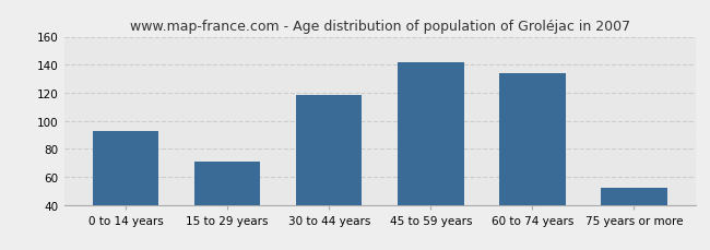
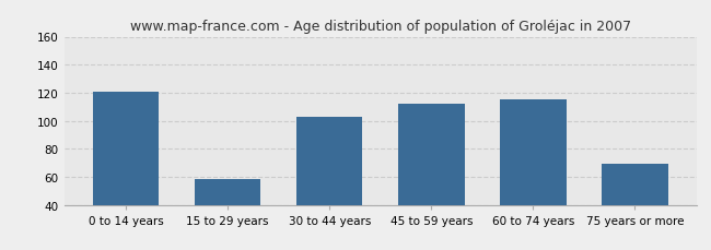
0 to 14 years: 93 -> 121
15 to 29 years: 71 -> 58
30 to 44 years: 118 -> 103
45 to 59 years: 142 -> 112
60 to 74 years: 134 -> 115
75 years or more: 52 -> 69
